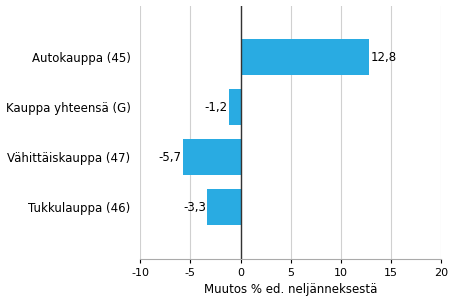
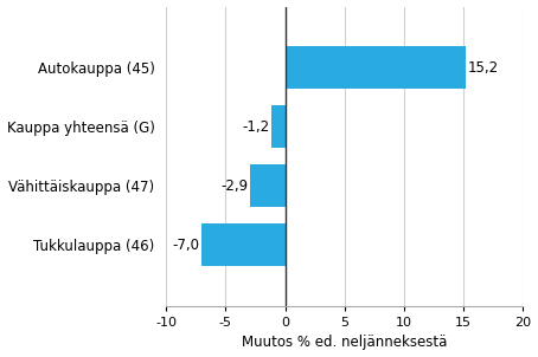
Autokauppa (45): 12,8 -> 15,2
Vähittäiskauppa (47): -5,7 -> -2,9
Tukkulauppa (46): -3,3 -> -7,0
